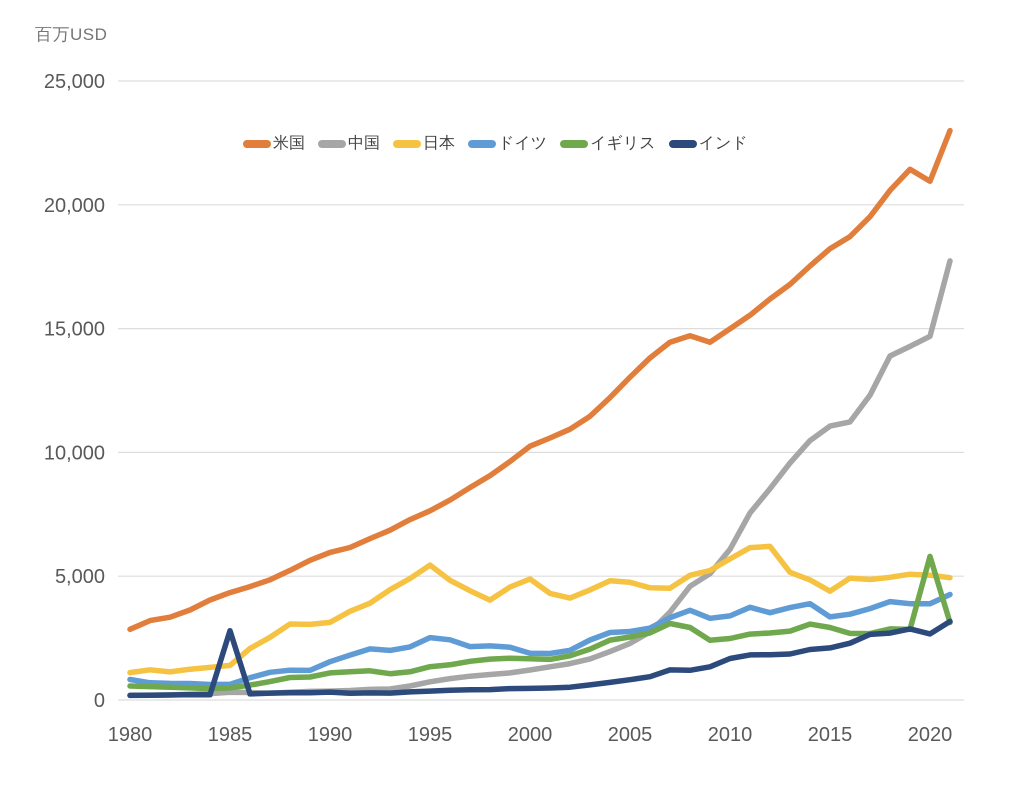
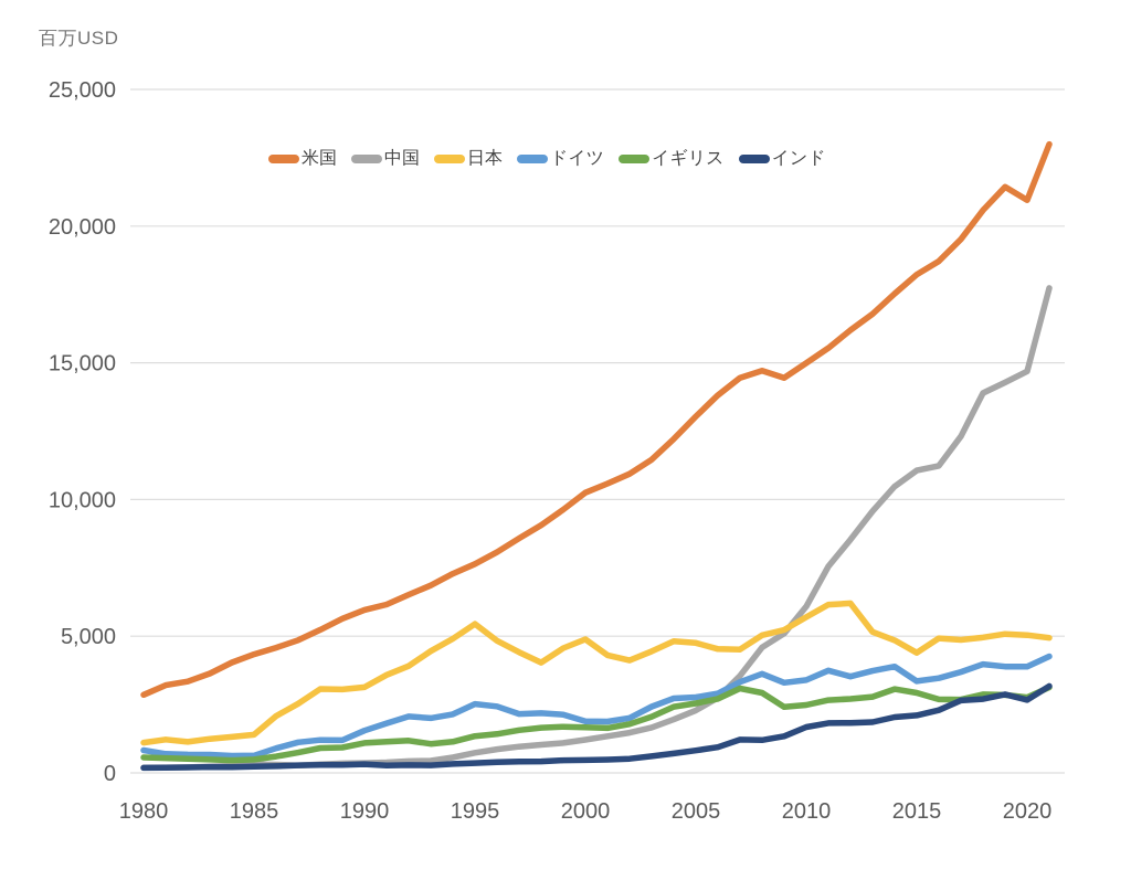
インド/1985: 2800 -> 200
イギリス/2020: 5800 -> 2800
